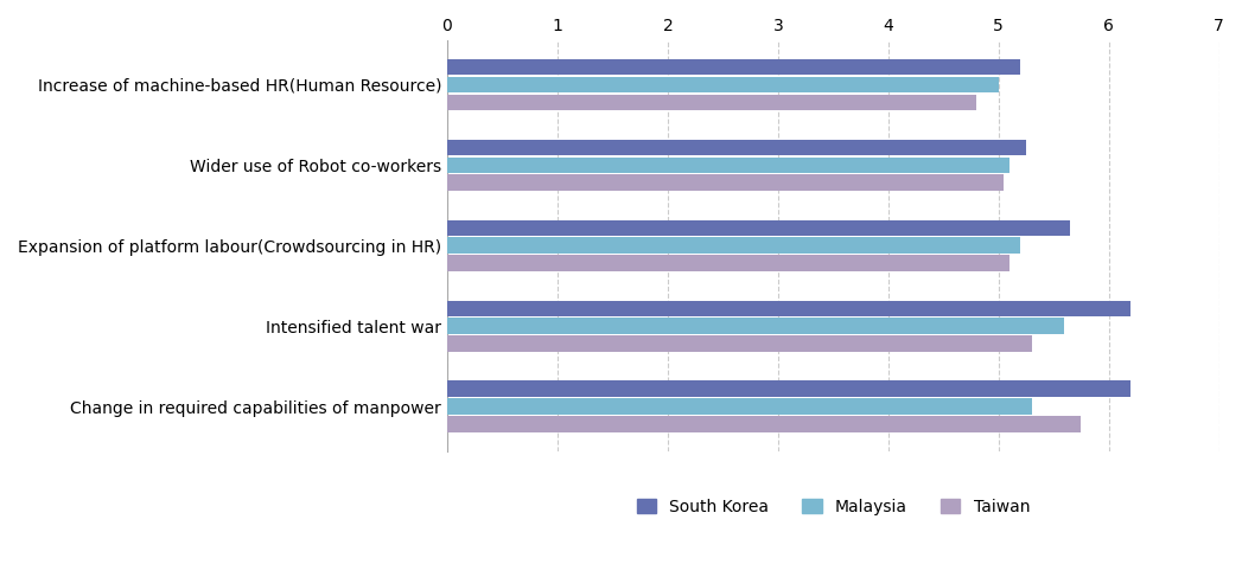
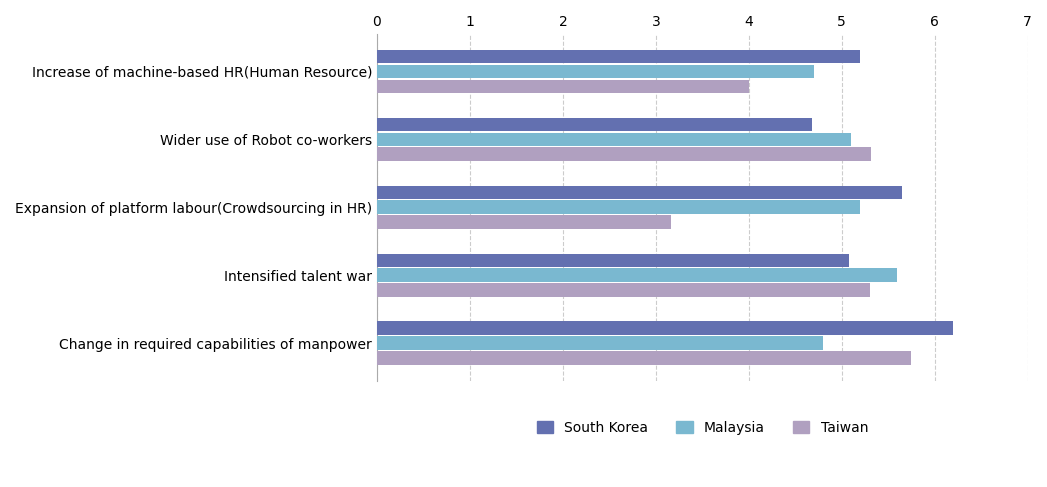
Malaysia/Increase of machine-based HR(Human Resource): 5.0 -> 4.7
Taiwan/Increase of machine-based HR(Human Resource): 4.80 -> 4.00
South Korea/Wider use of Robot co-workers: 5.25 -> 4.68
Taiwan/Wider use of Robot co-workers: 5.05 -> 5.32
Taiwan/Expansion of platform labour(Crowdsourcing in HR): 5.10 -> 3.16
South Korea/Intensified talent war: 6.20 -> 5.08
Malaysia/Change in required capabilities of manpower: 5.3 -> 4.8
